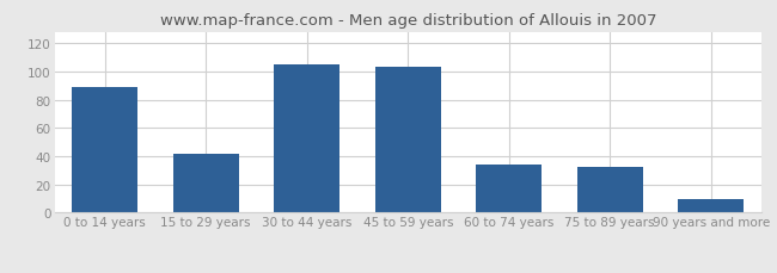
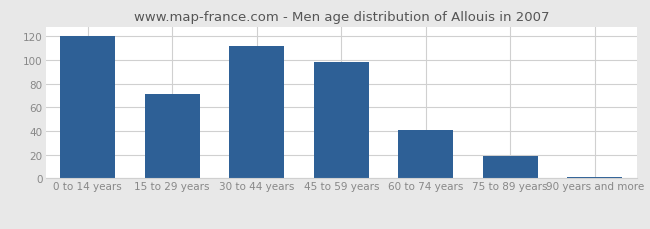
0 to 14 years: 89 -> 120
15 to 29 years: 42 -> 71
30 to 44 years: 105 -> 112
45 to 59 years: 103 -> 98
60 to 74 years: 34 -> 41
75 to 89 years: 32 -> 19
90 years and more: 10 -> 1
